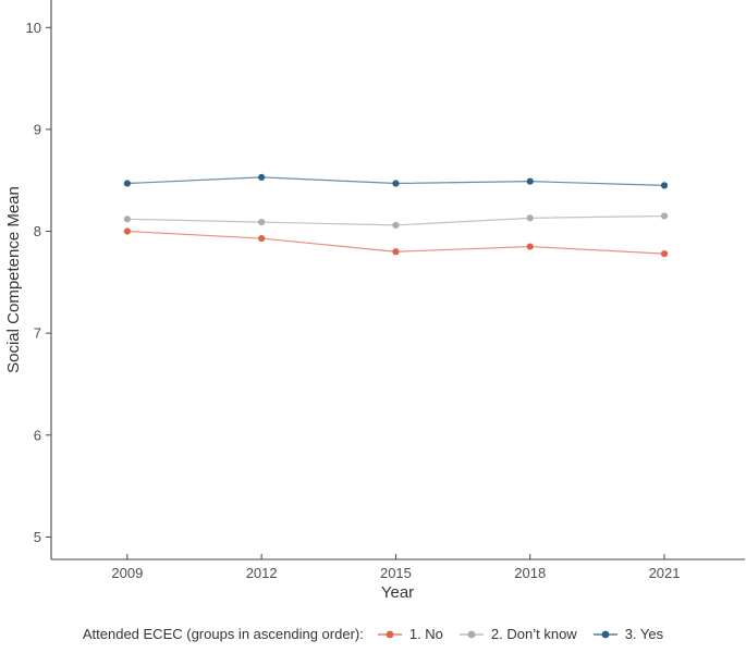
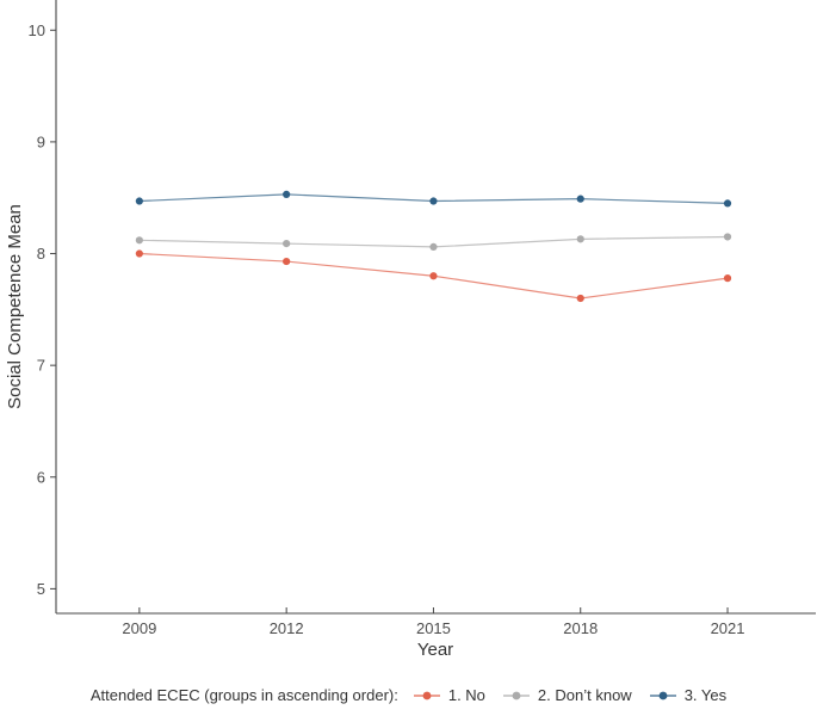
1. No/2018: 7.8 -> 7.6
